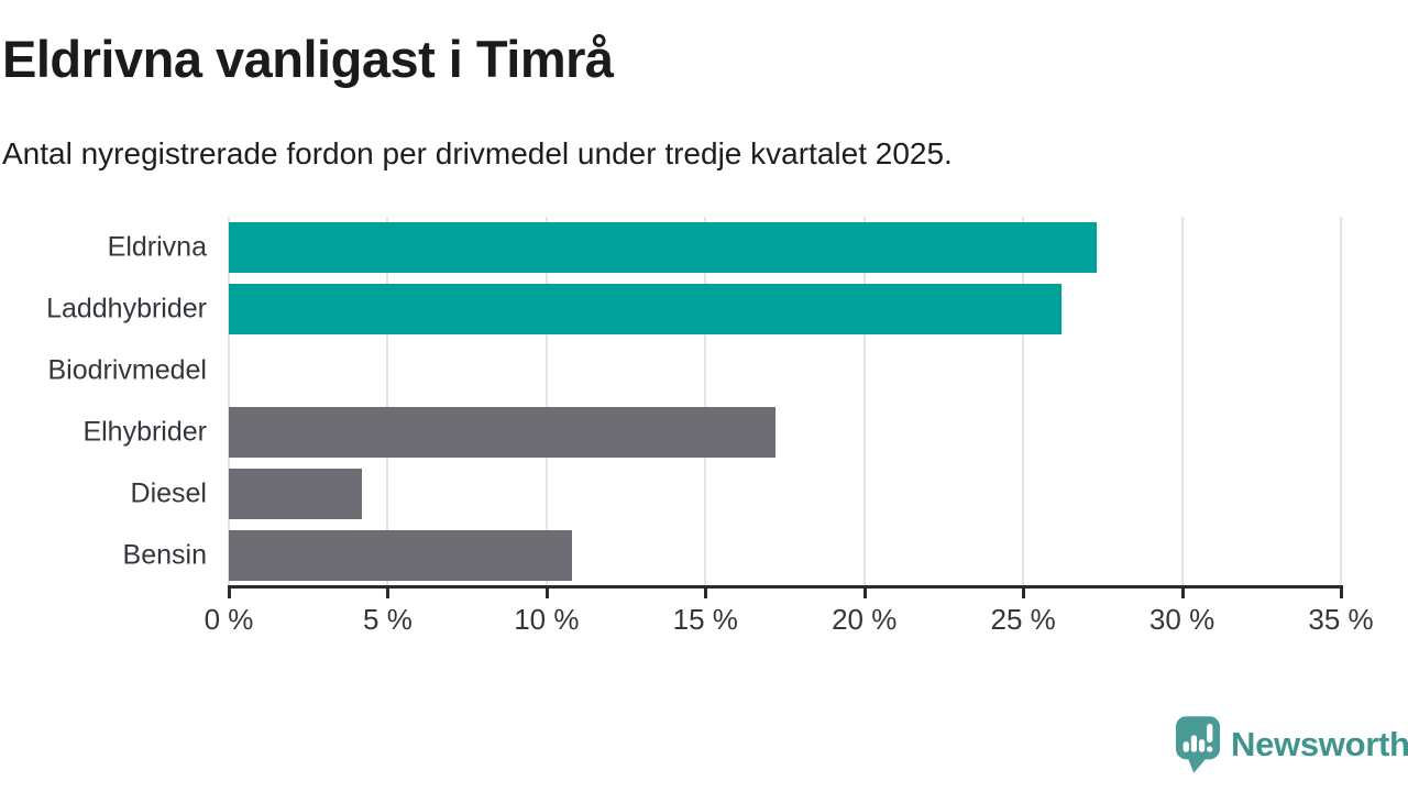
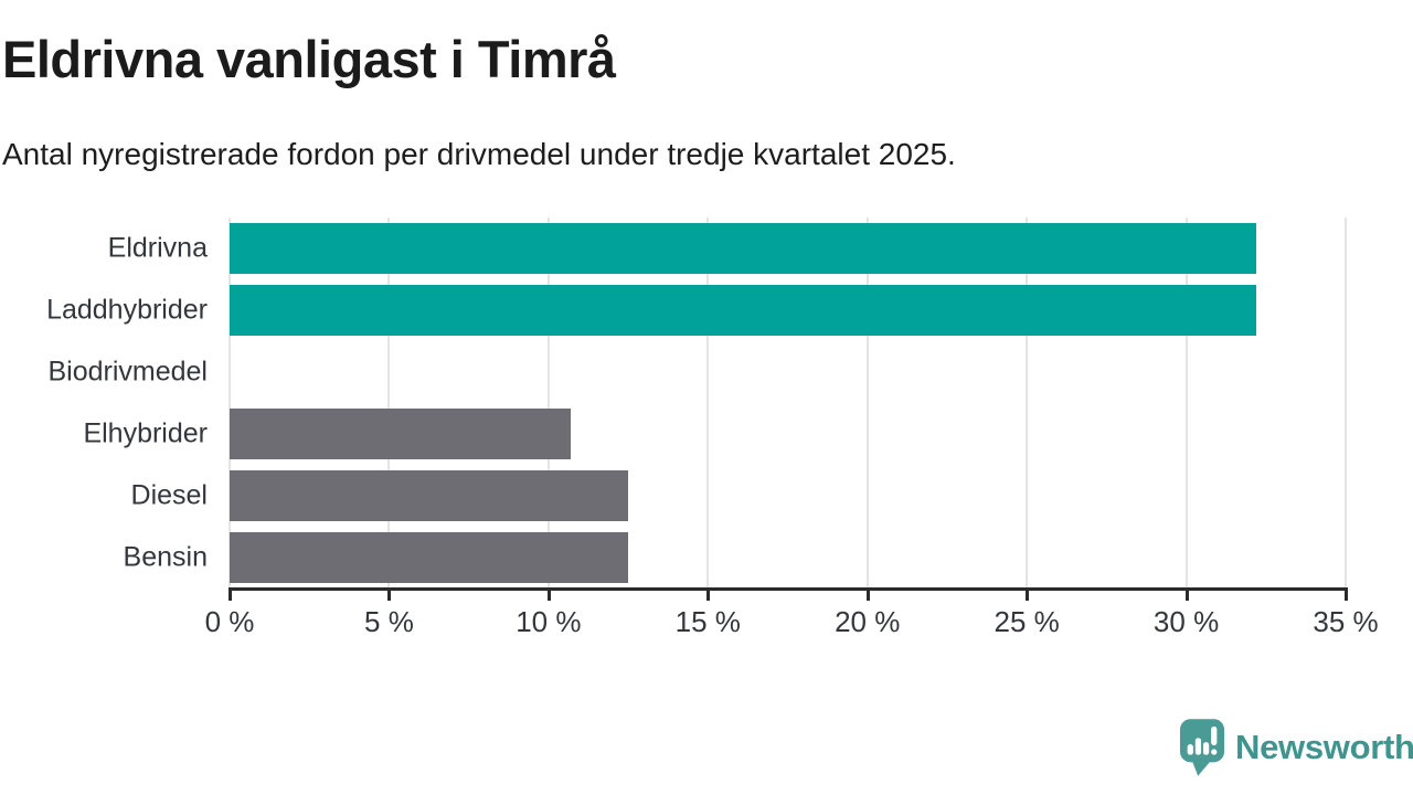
Eldrivna: 27.3% -> 32.2%
Laddhybrider: 26.2% -> 32.2%
Elhybrider: 17.2% -> 10.7%
Diesel: 4.2% -> 12.5%
Bensin: 10.8% -> 12.5%
